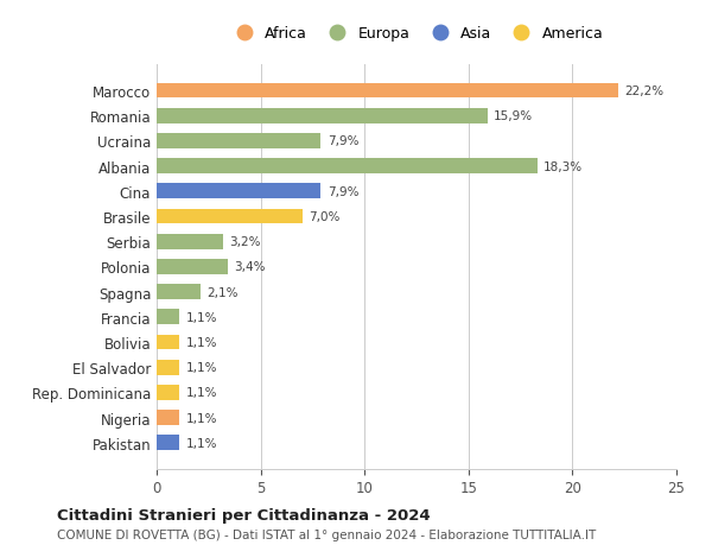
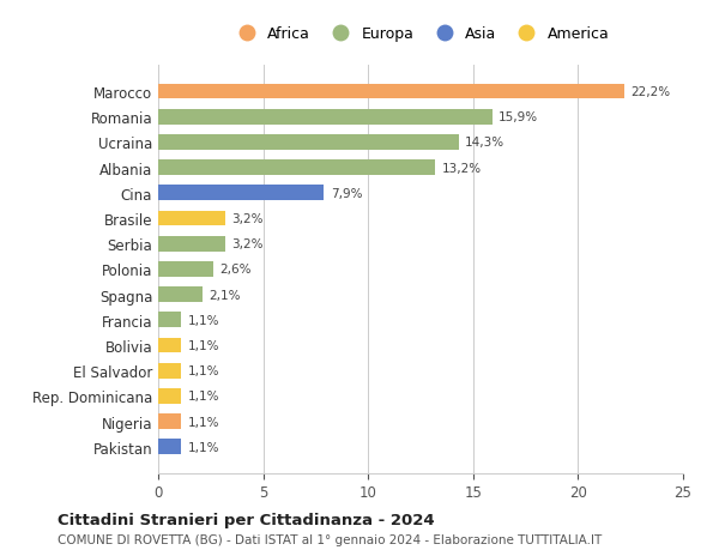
Ucraina: 7,9% -> 14,3%
Albania: 18,3% -> 13,2%
Brasile: 7,0% -> 3,2%
Polonia: 3,4% -> 2,6%
